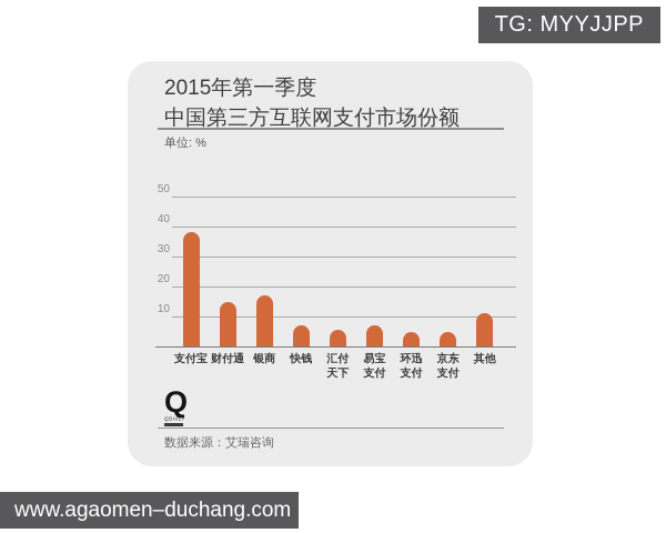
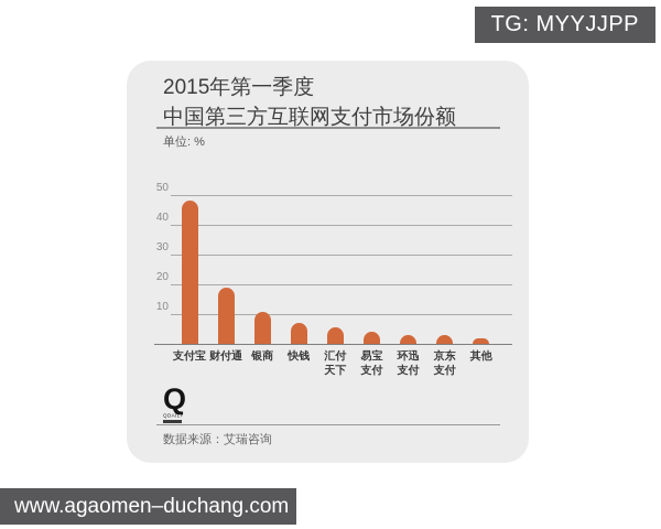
支付宝: 38 -> 48
财付通: 15 -> 19
银商: 17 -> 11
易宝 支付: 7 -> 4
环迅 支付: 5 -> 3
京东 支付: 5 -> 3
其他: 11 -> 2
